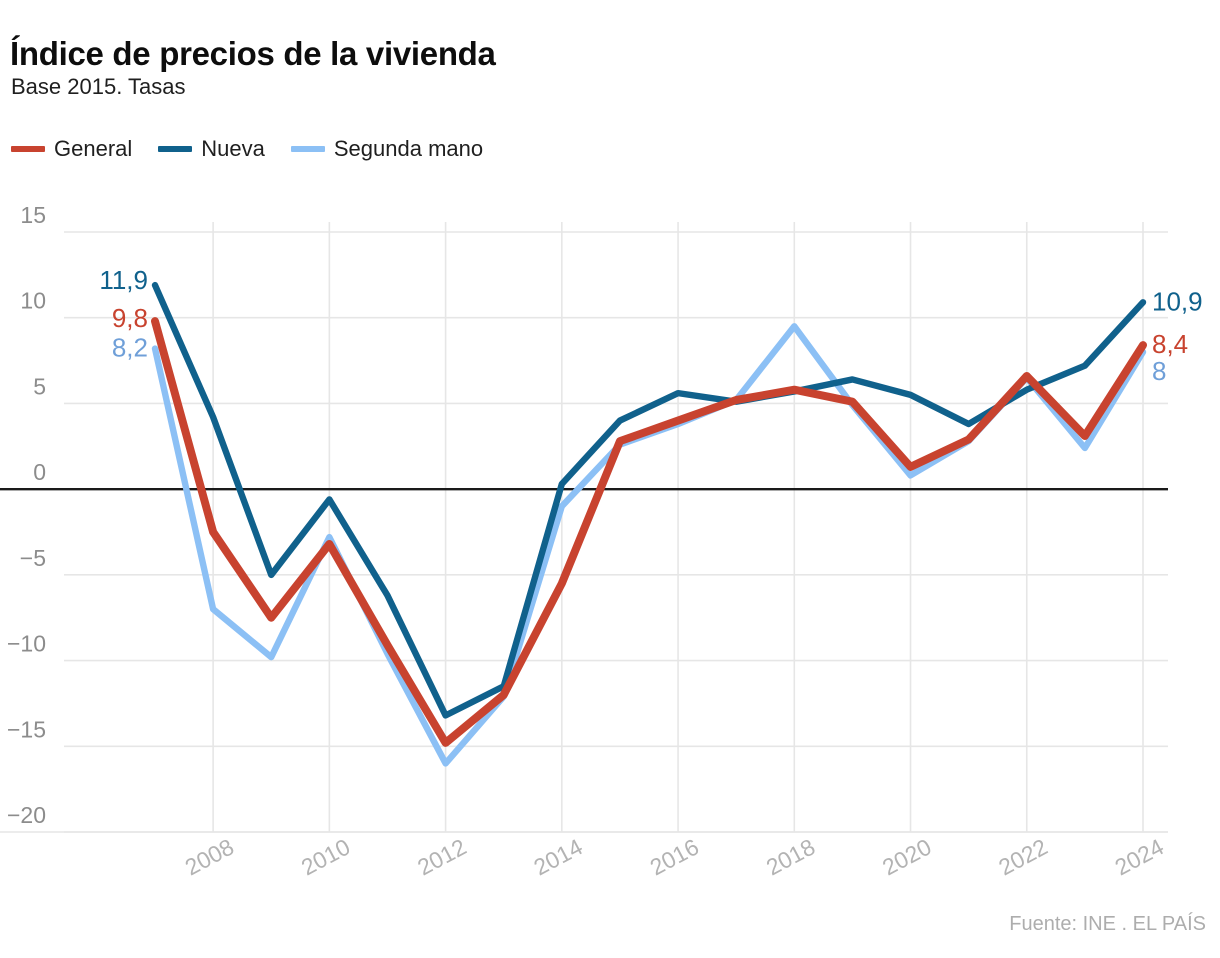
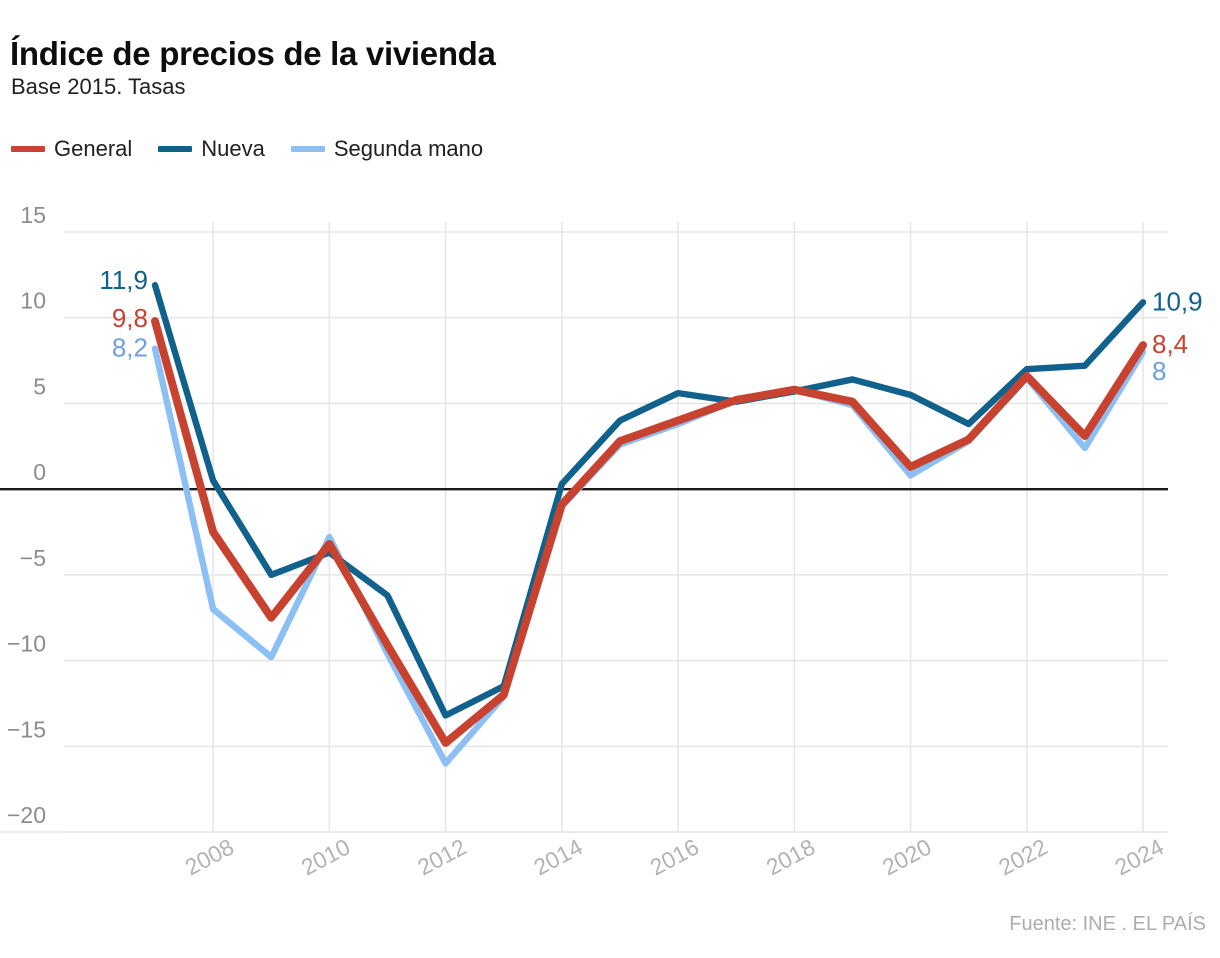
Nueva/2008: 4.2 -> 0.5
Nueva/2010: -0.6 -> -3.7
General/2014: -5.5 -> -0.9
Segunda mano/2018: 9.5 -> 5.8
Nueva/2022: 5.8 -> 7.0
